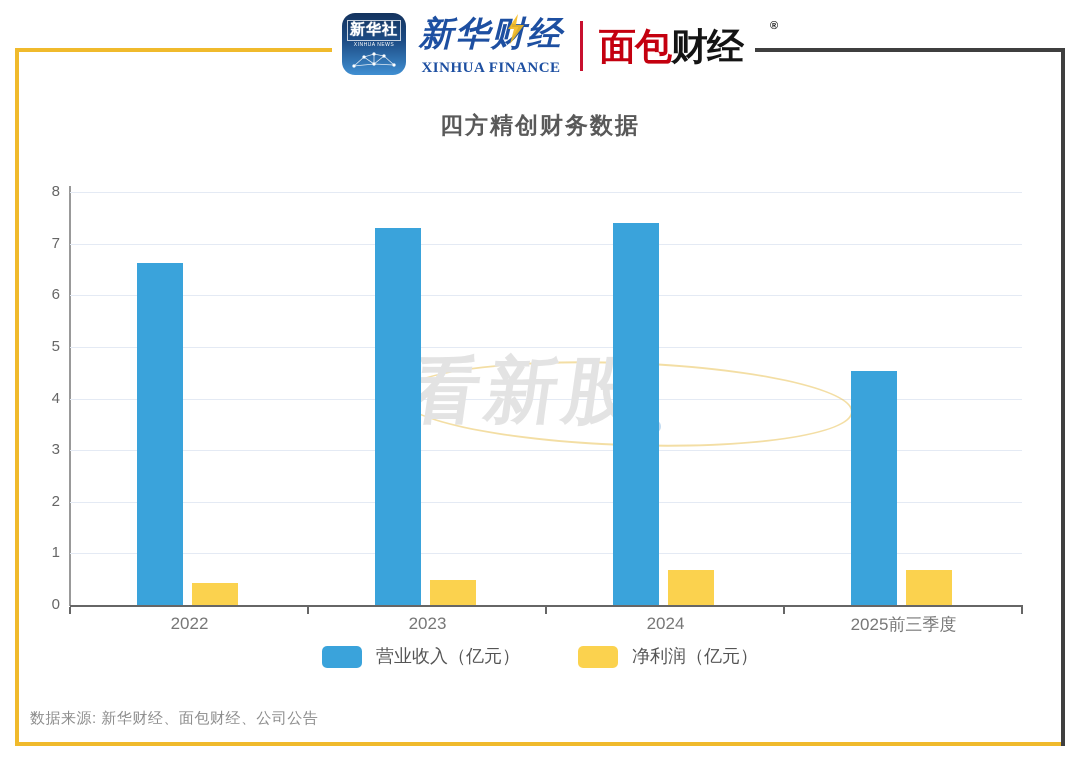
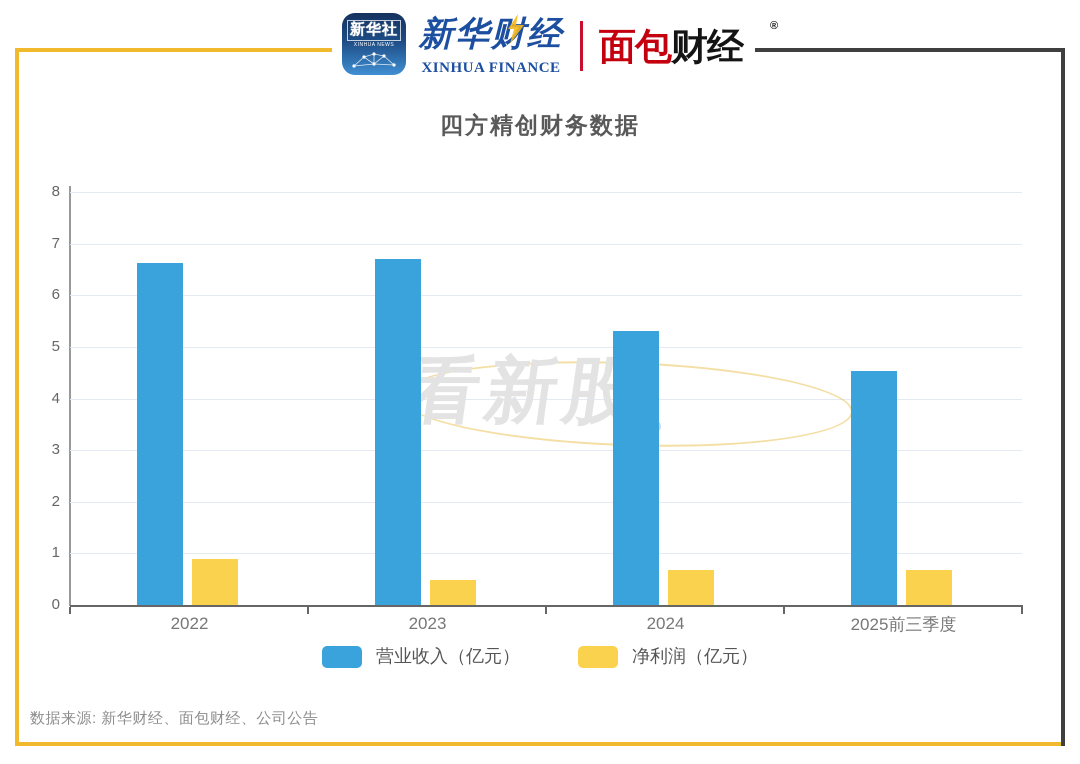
净利润（亿元）/2022: 0.4 -> 0.9
营业收入（亿元）/2023: 7.3 -> 6.7
营业收入（亿元）/2024: 7.4 -> 5.3
